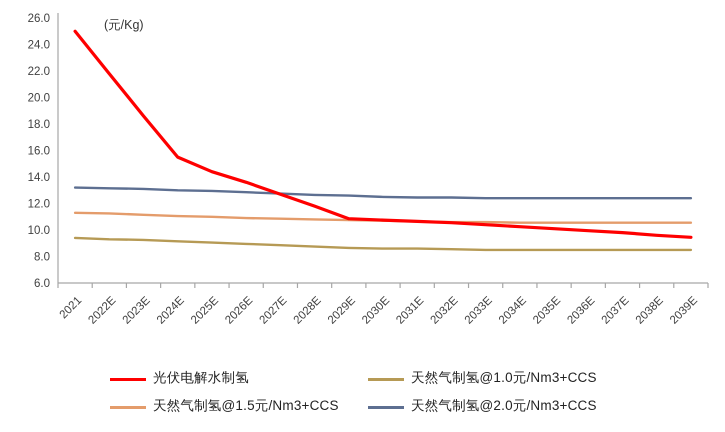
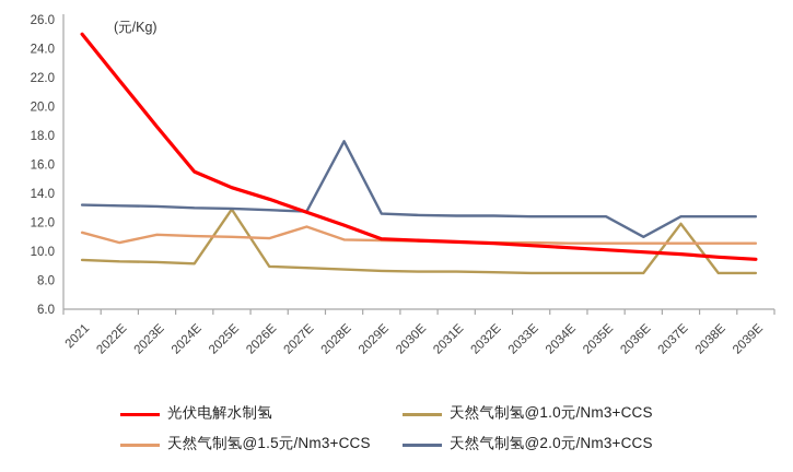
天然气制氢@1.5元/Nm3+CCS/2022E: 11.2 -> 10.6
天然气制氢@1.0元/Nm3+CCS/2025E: 9.1 -> 12.9
天然气制氢@1.5元/Nm3+CCS/2027E: 10.8 -> 11.7
天然气制氢@2.0元/Nm3+CCS/2028E: 12.7 -> 17.6
天然气制氢@2.0元/Nm3+CCS/2036E: 12.4 -> 11.0
天然气制氢@1.0元/Nm3+CCS/2037E: 8.5 -> 11.9
